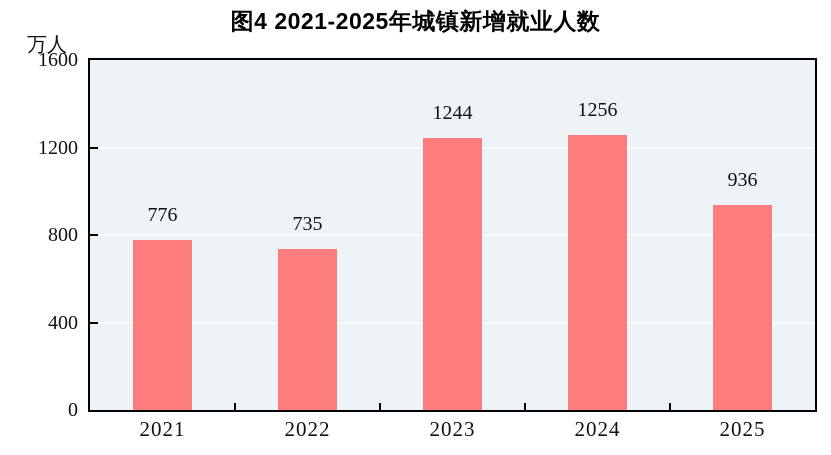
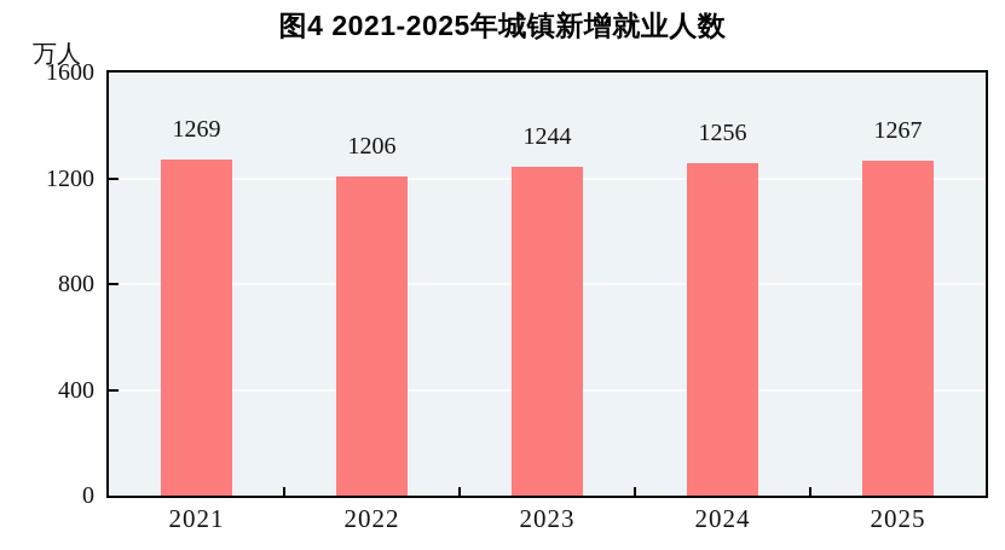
2021: 776 -> 1269
2022: 735 -> 1206
2025: 936 -> 1267
